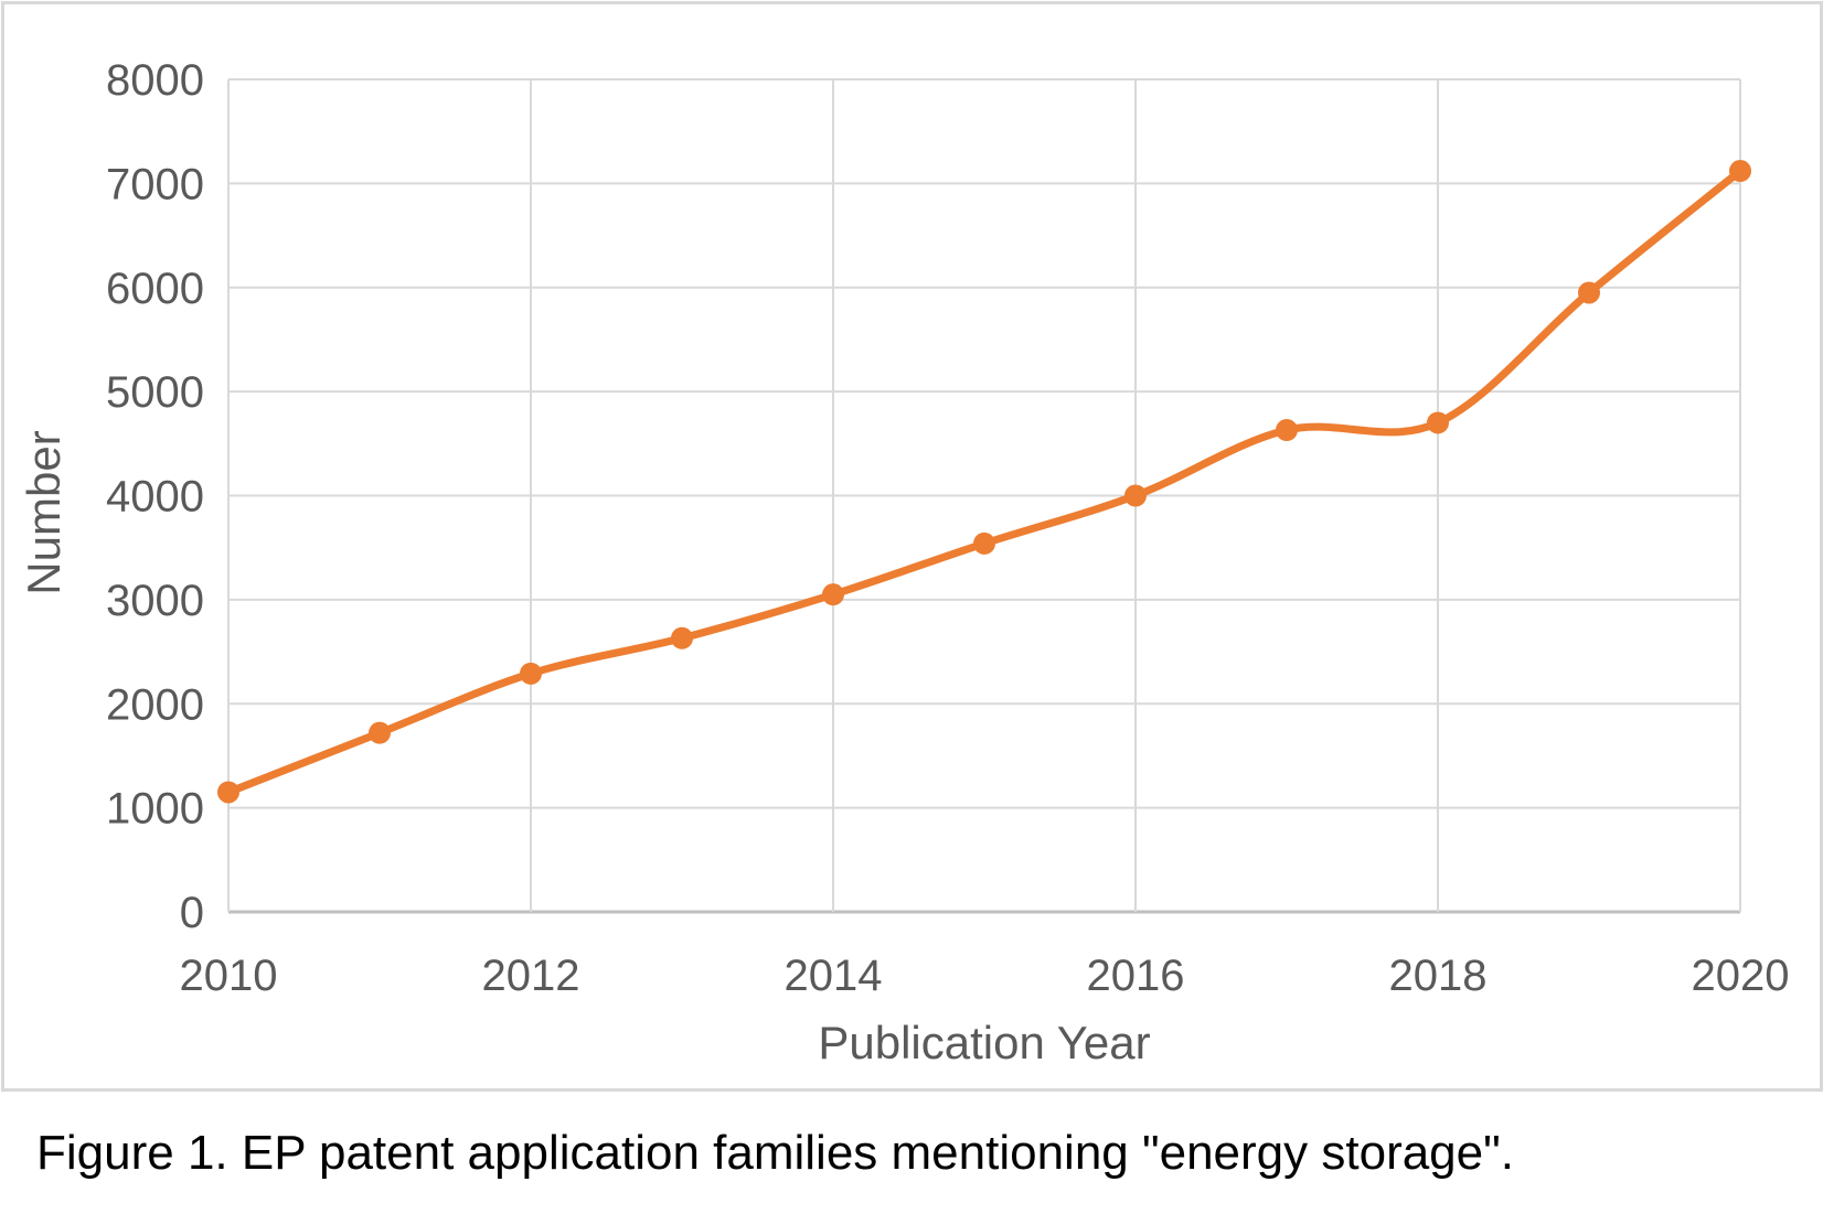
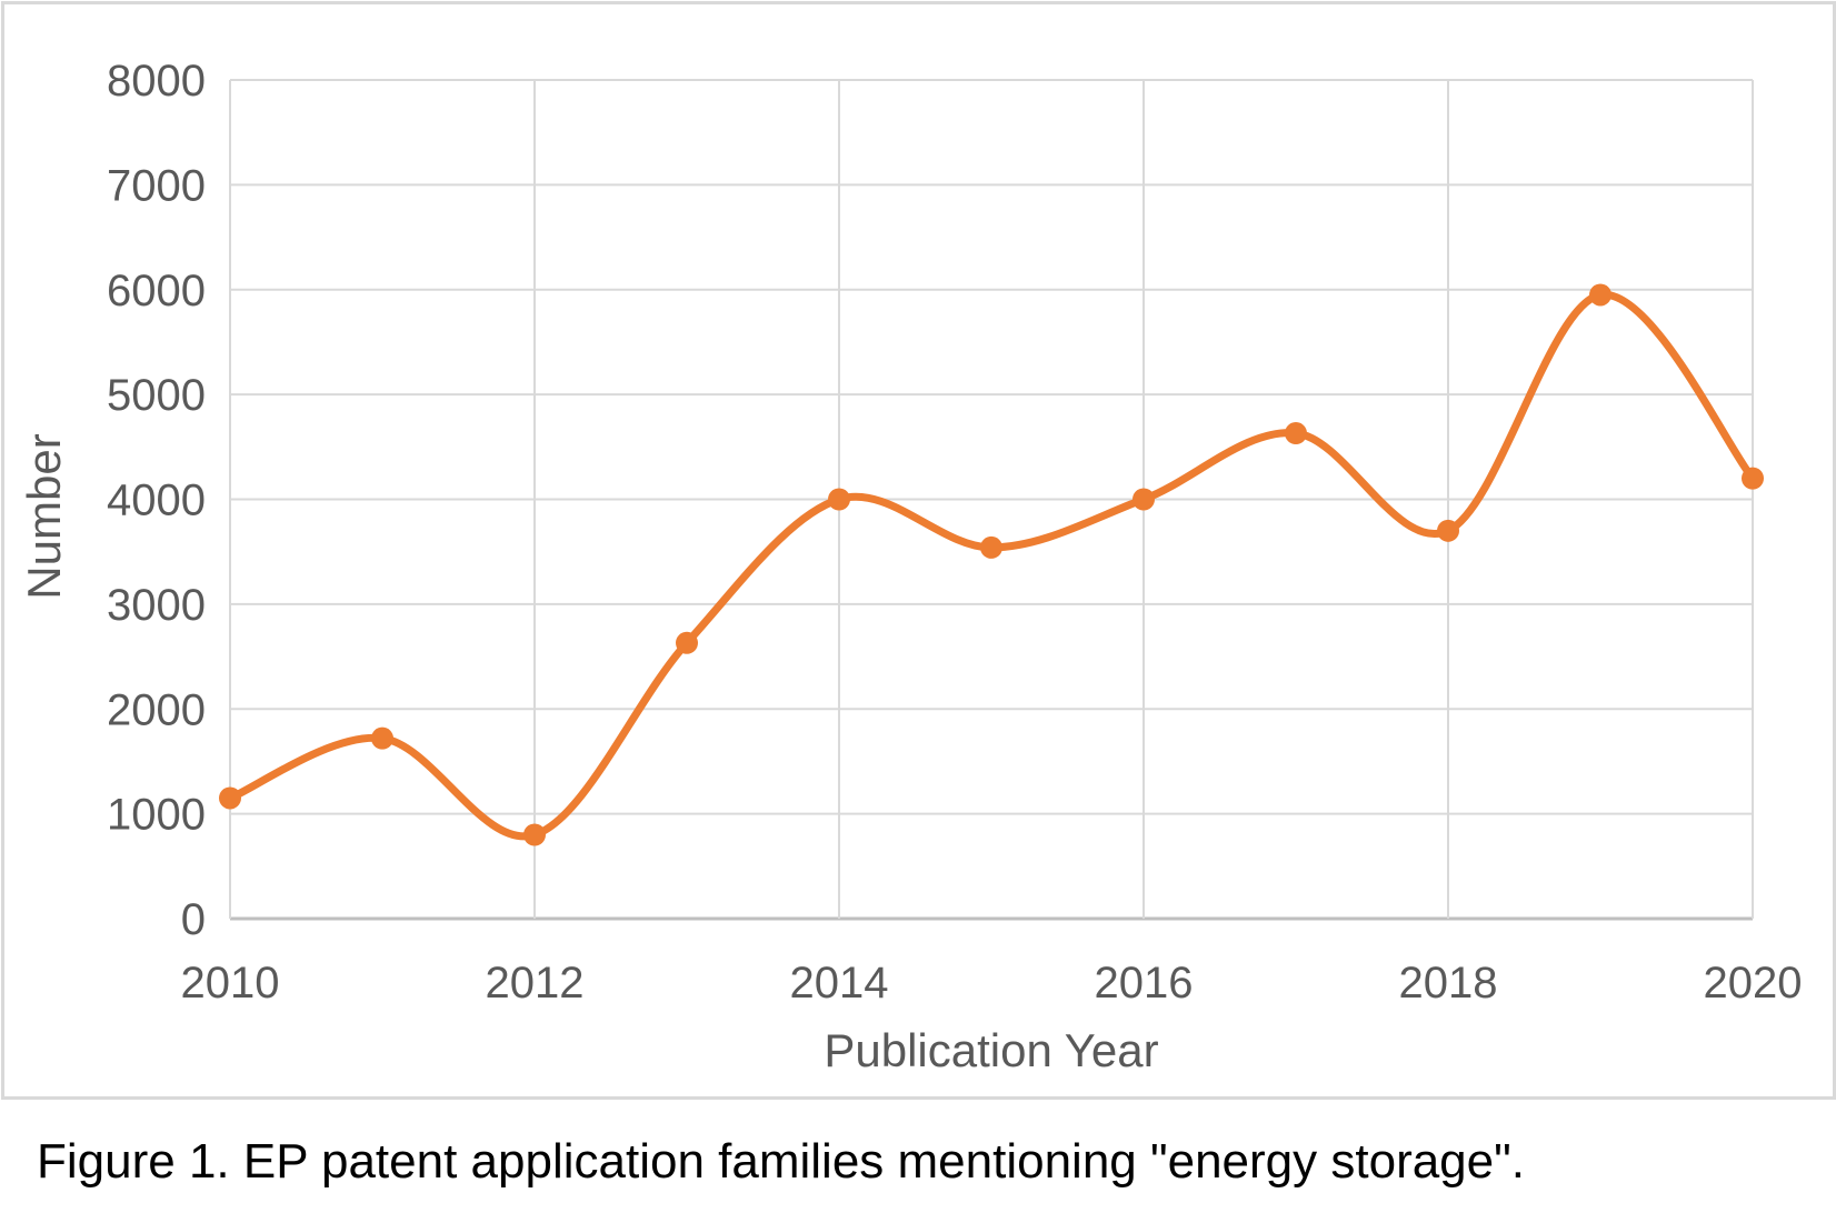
2012: 2300 -> 800
2014: 3000 -> 4000
2018: 4700 -> 3700
2020: 7100 -> 4200
